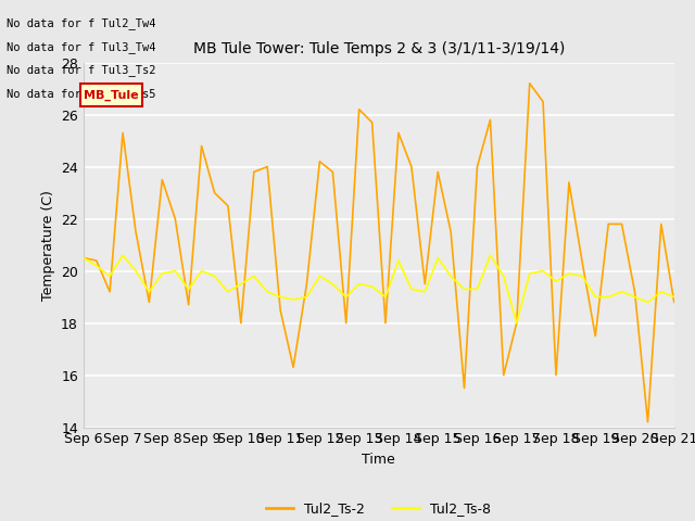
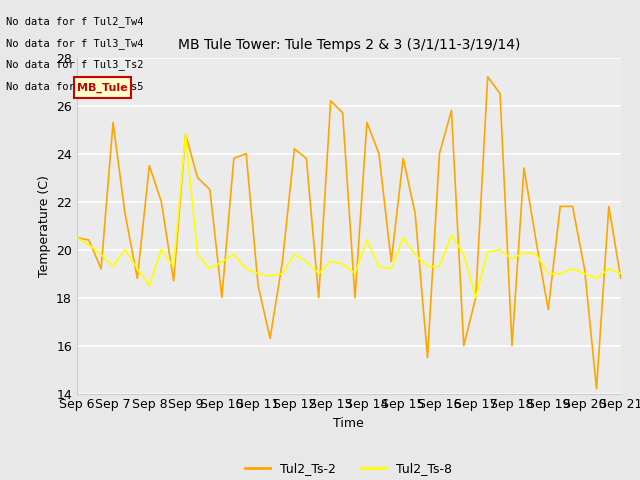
Tul2_Ts-8/Sep 7: 20.6 -> 19.3
Tul2_Ts-8/Sep 8: 19.9 -> 18.5
Tul2_Ts-8/Sep 9: 20.0 -> 24.8
